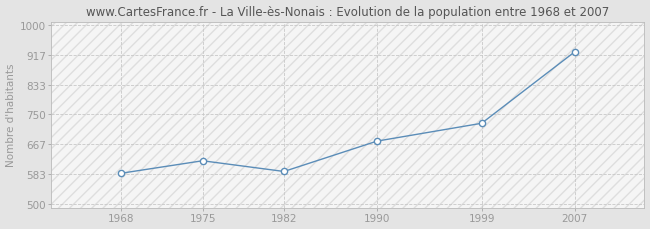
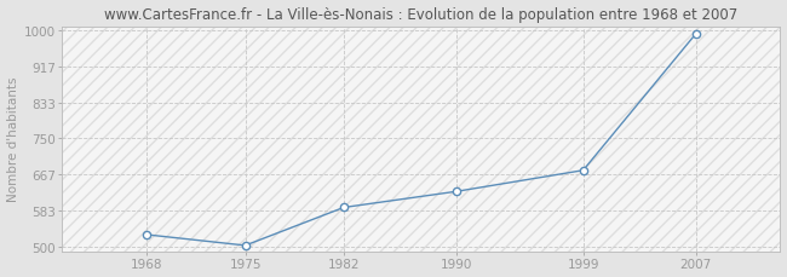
1968: 585 -> 527
1975: 620 -> 502
1990: 675 -> 627
1999: 725 -> 676
2007: 925 -> 992
